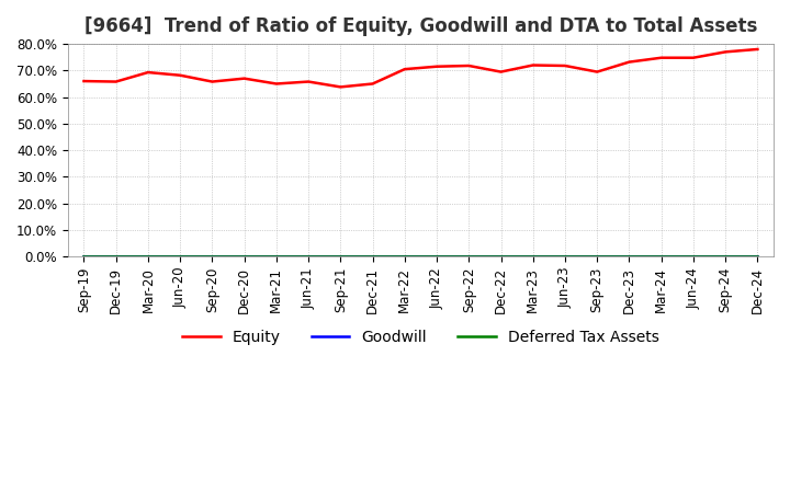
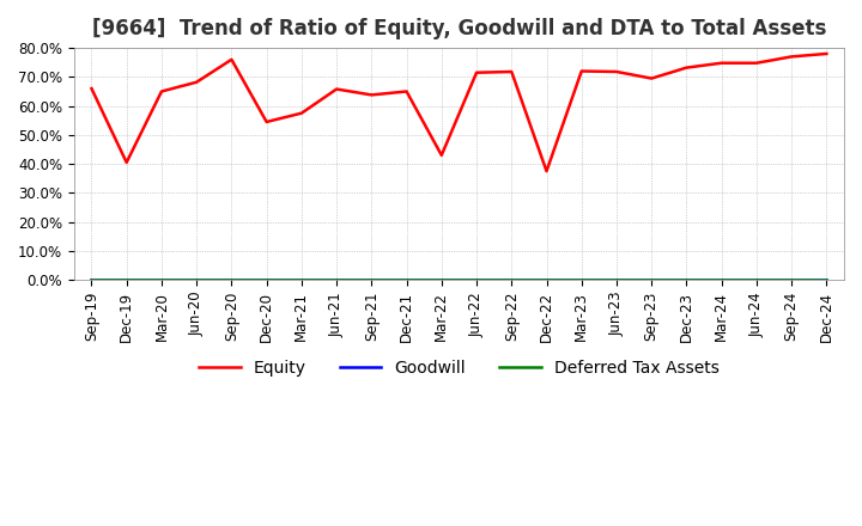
Equity/Dec-19: 65.8% -> 40.5%
Equity/Mar-20: 69.3% -> 65.0%
Equity/Sep-20: 65.8% -> 76.0%
Equity/Dec-20: 67.0% -> 54.5%
Equity/Mar-21: 65.0% -> 57.5%
Equity/Mar-22: 70.5% -> 43.0%
Equity/Dec-22: 69.5% -> 37.5%
